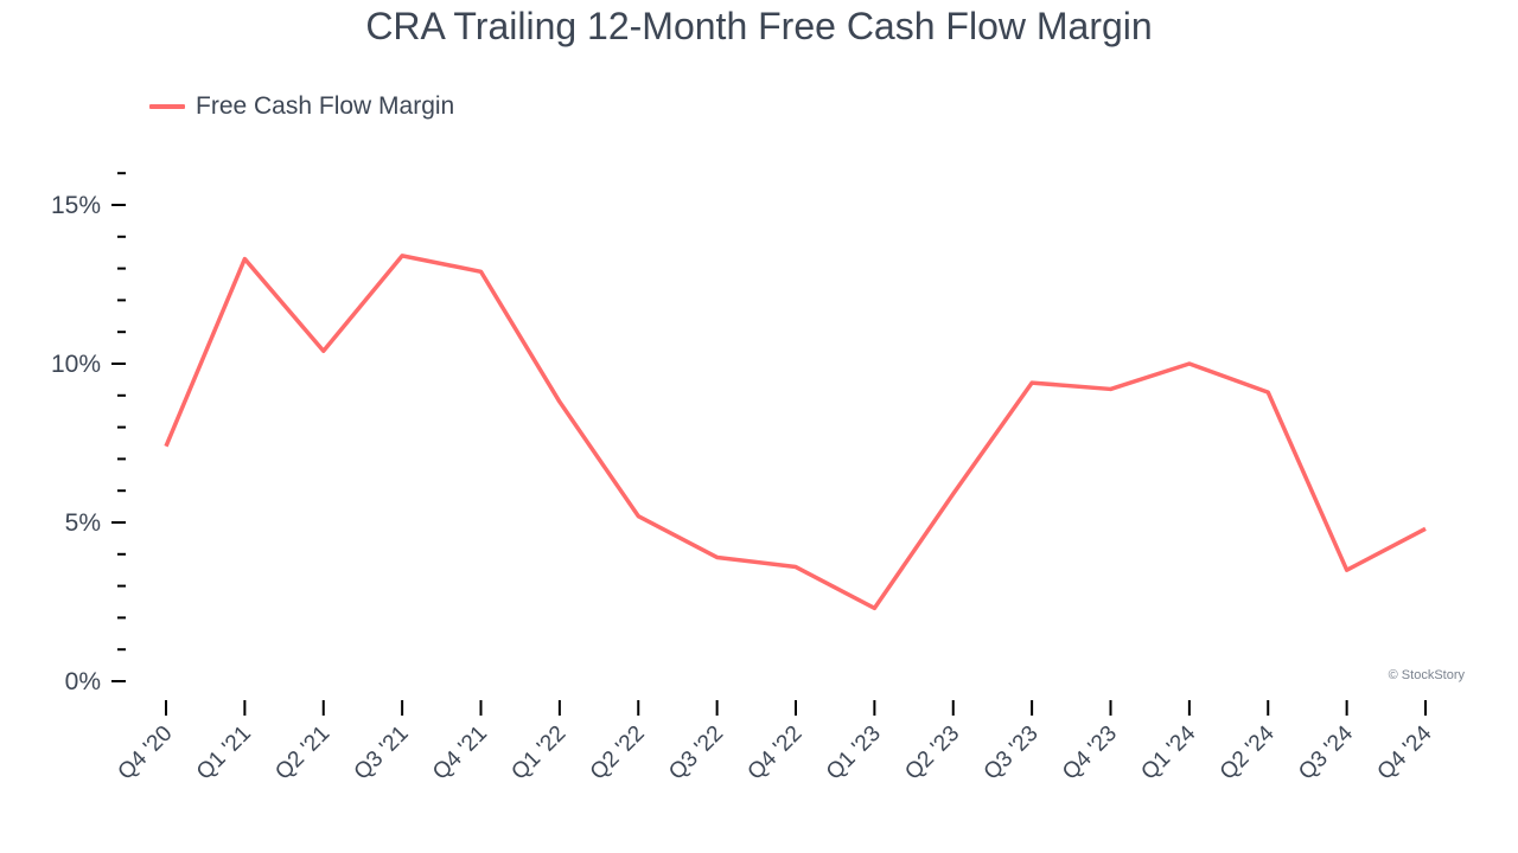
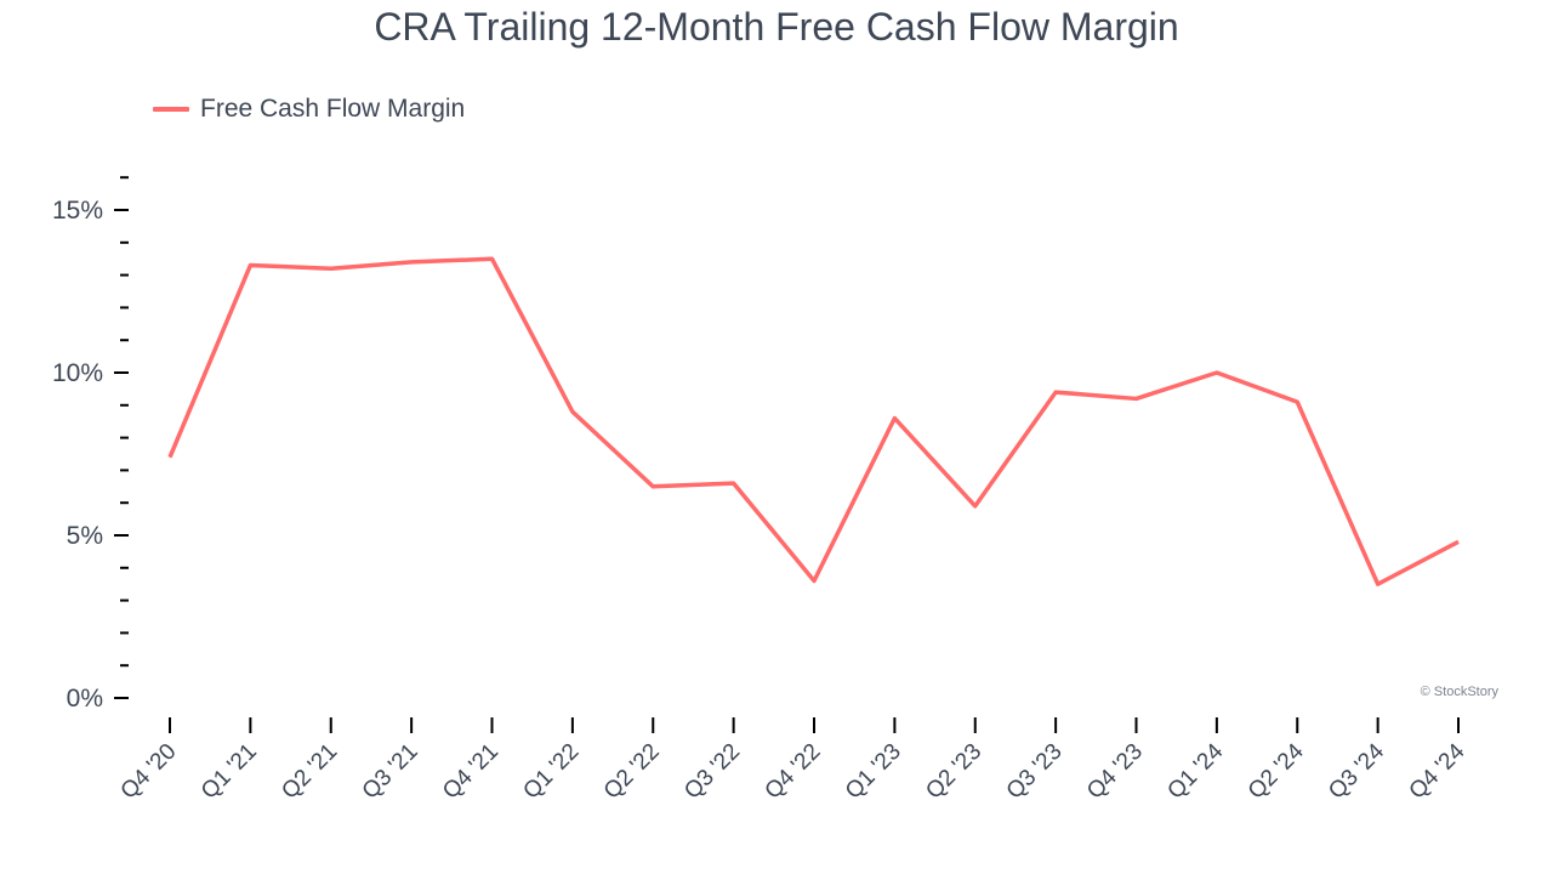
Q2 '21: 10.4% -> 13.2%
Q4 '21: 12.9% -> 13.5%
Q2 '22: 5.2% -> 6.5%
Q3 '22: 3.9% -> 6.6%
Q1 '23: 2.3% -> 8.6%
